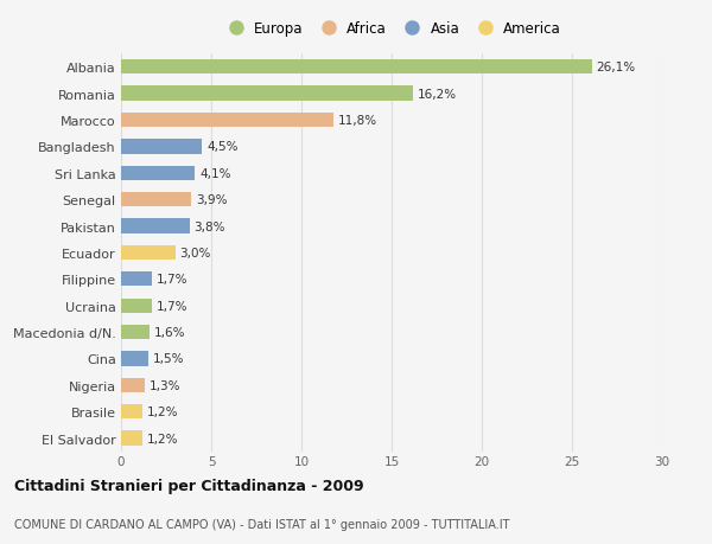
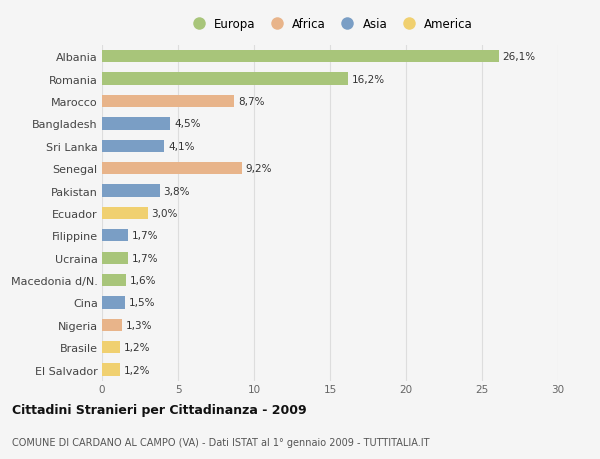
Marocco: 11,8% -> 8,7%
Senegal: 3,9% -> 9,2%
